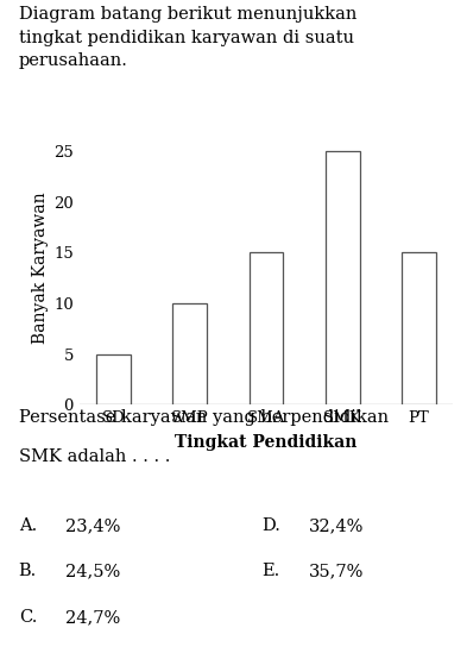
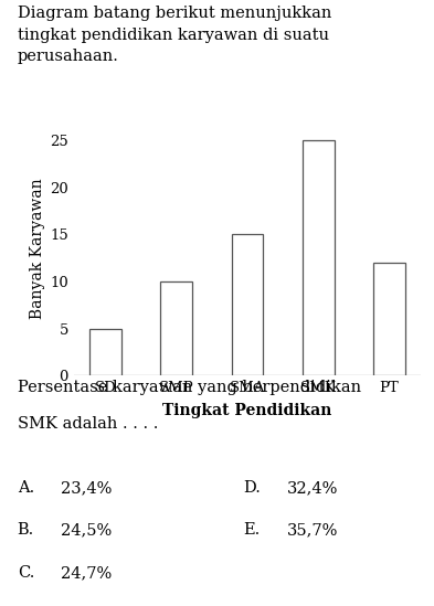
PT: 15 -> 12
